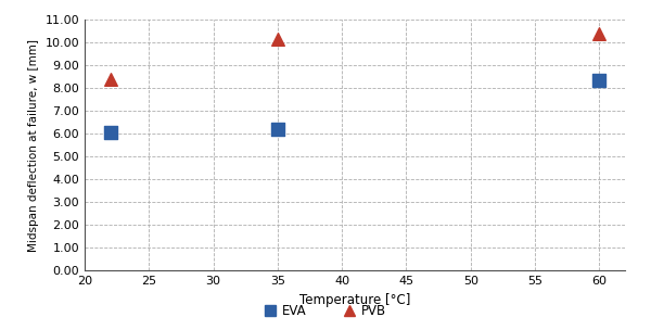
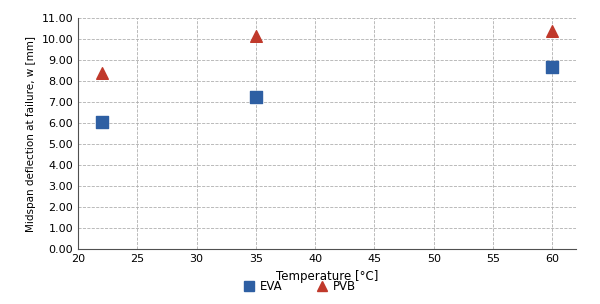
EVA/35: 6.20 -> 7.25
EVA/60: 8.35 -> 8.70
